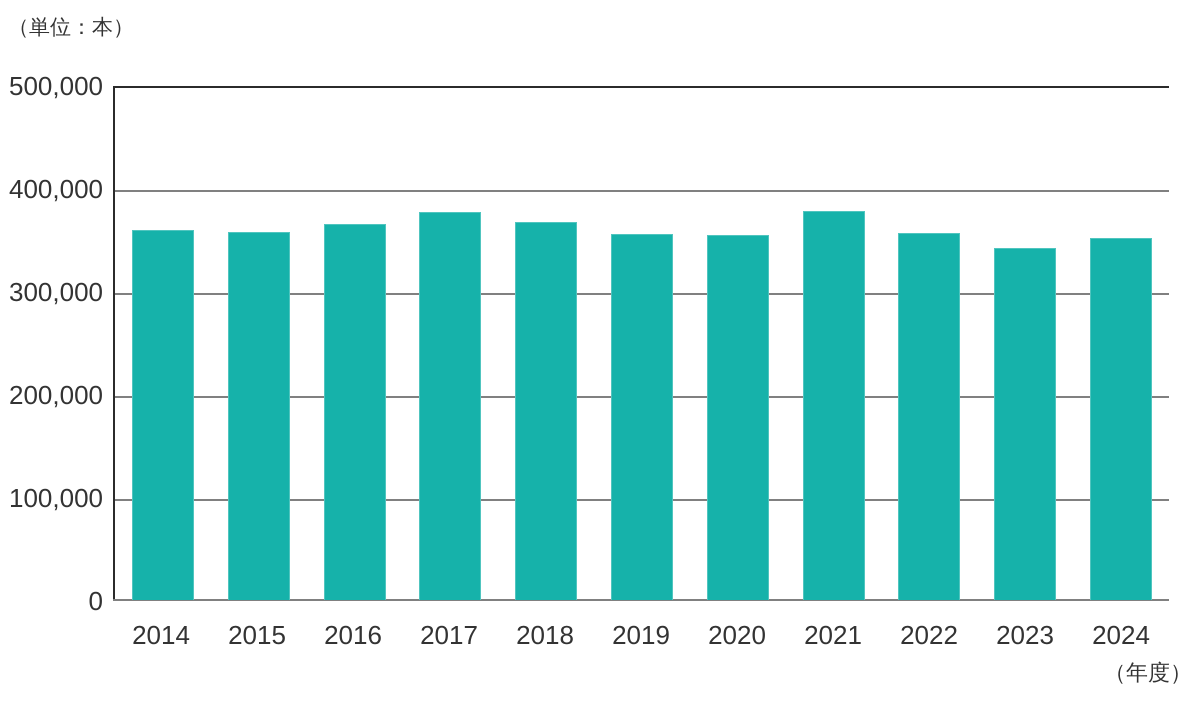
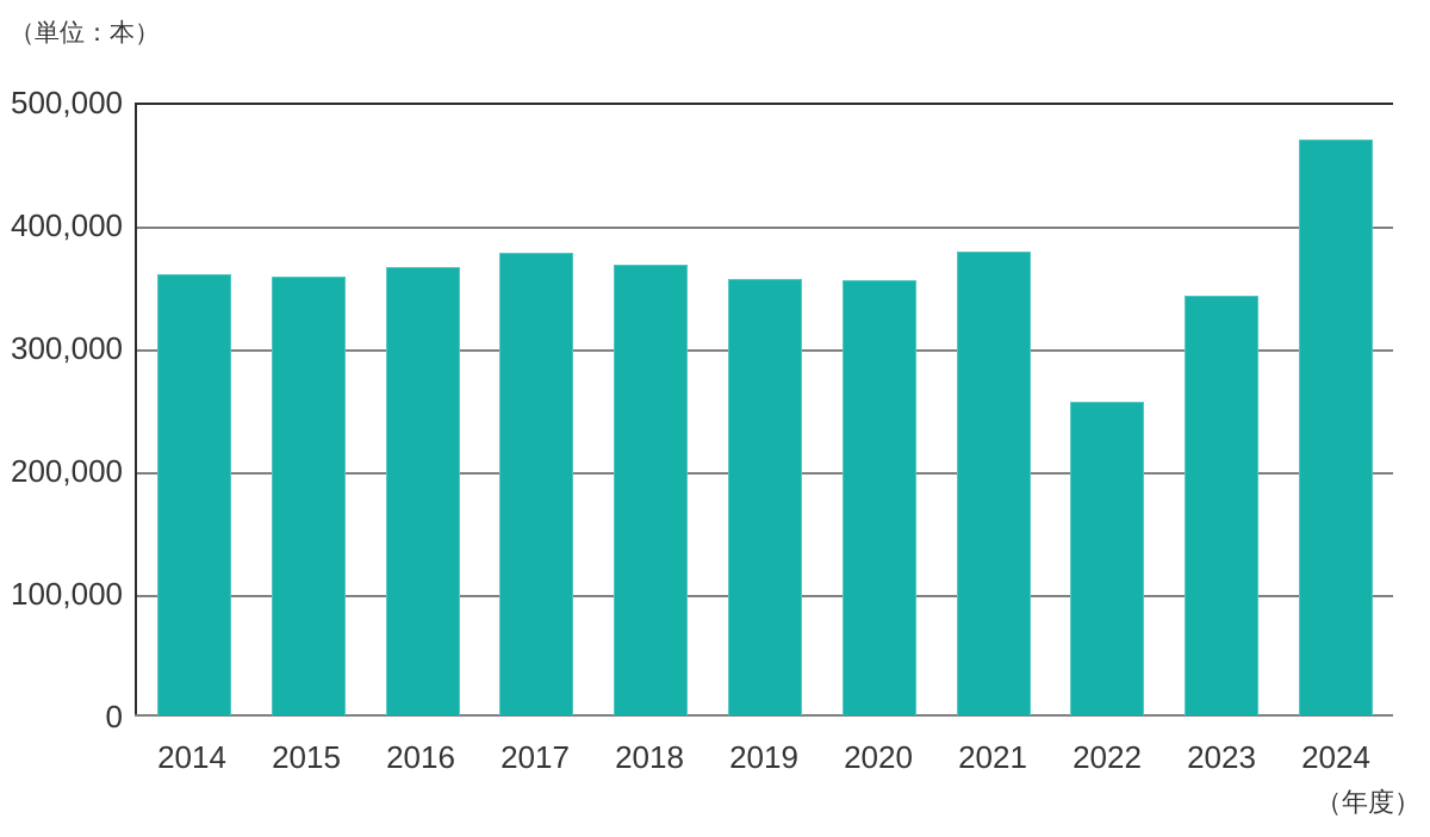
2022: 357000 -> 256000
2024: 352000 -> 470000
